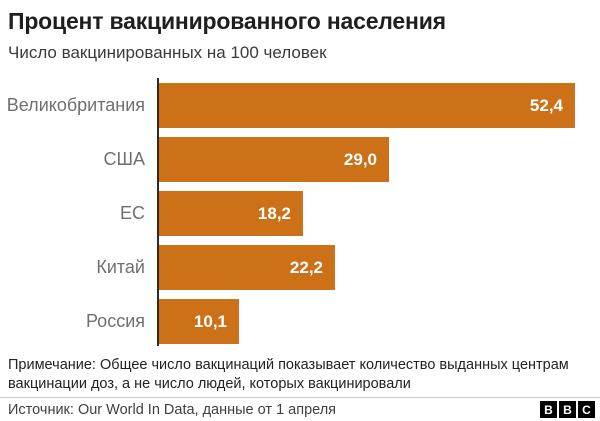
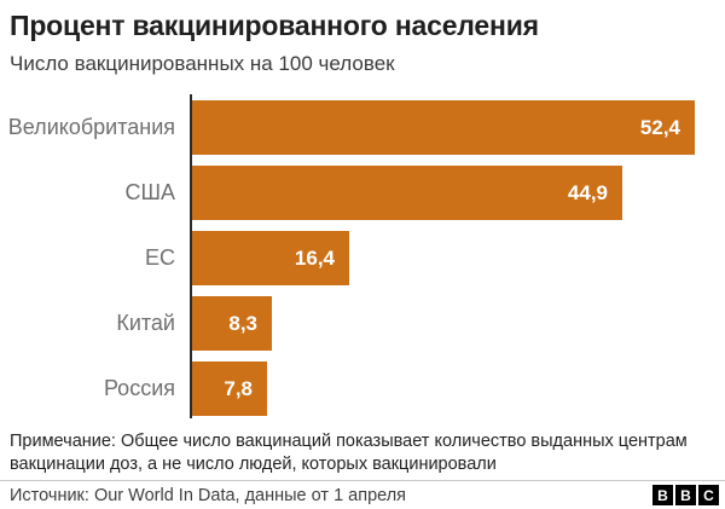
США: 29,0 -> 44,9
ЕС: 18,2 -> 16,4
Китай: 22,2 -> 8,3
Россия: 10,1 -> 7,8
